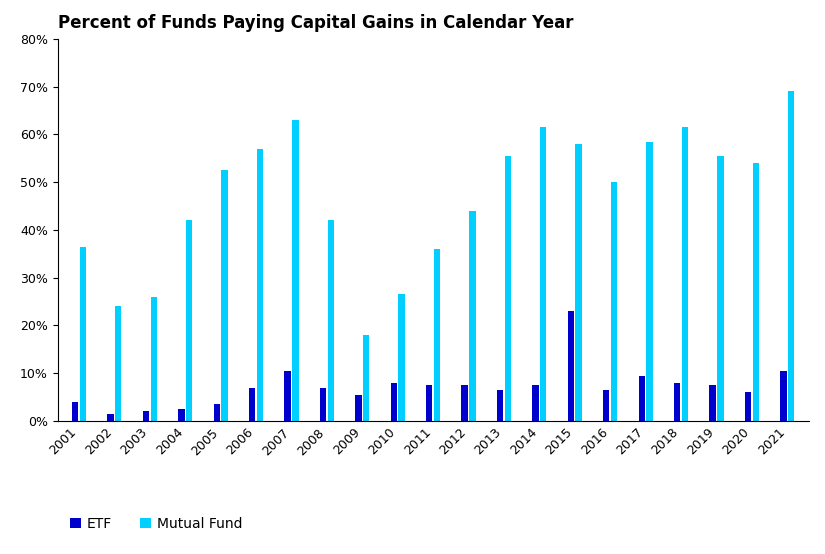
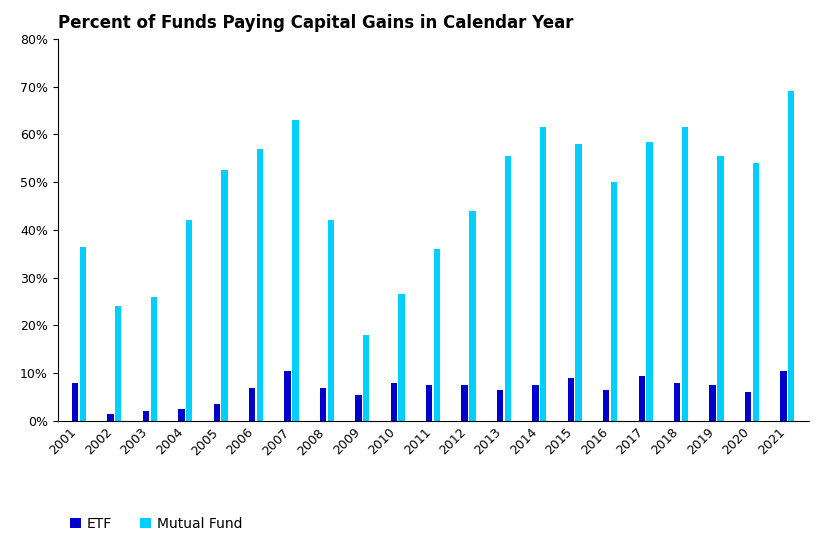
ETF/2001: 4.0% -> 8.0%
ETF/2015: 23.0% -> 9.0%
